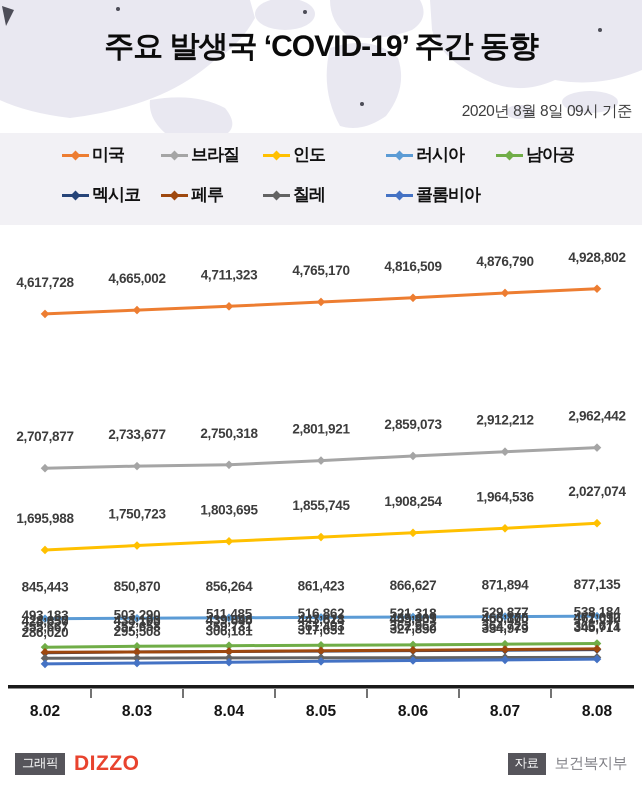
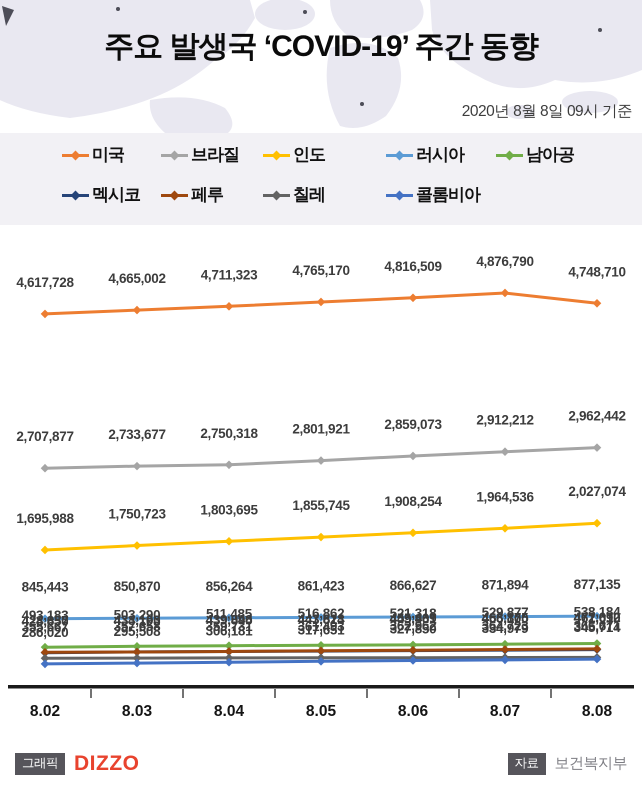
미국/8.08: 4,928,802 -> 4,748,710
